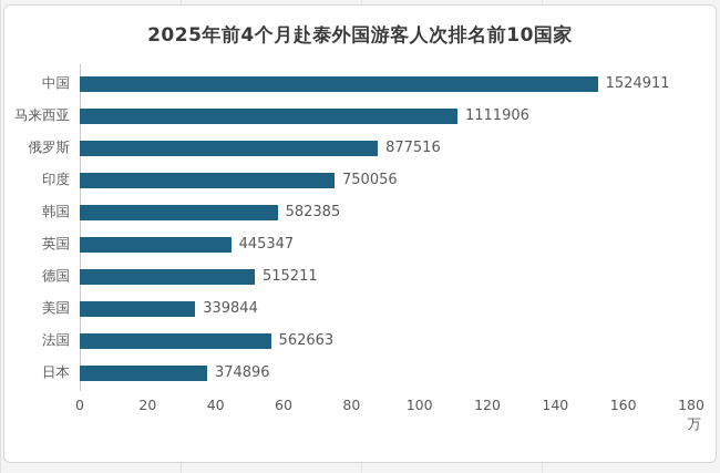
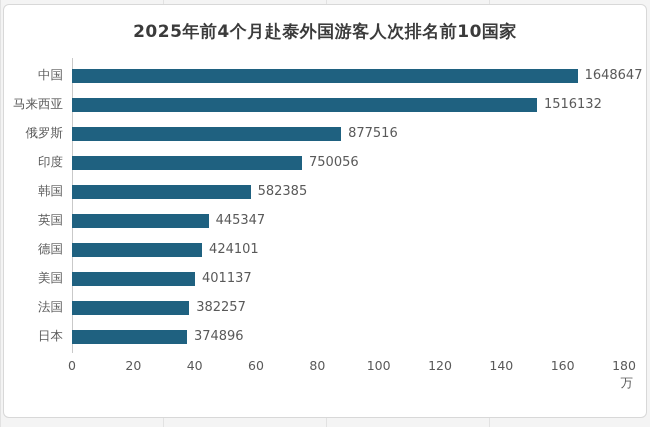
中国: 1524911 -> 1648647
马来西亚: 1111906 -> 1516132
德国: 515211 -> 424101
美国: 339844 -> 401137
法国: 562663 -> 382257
